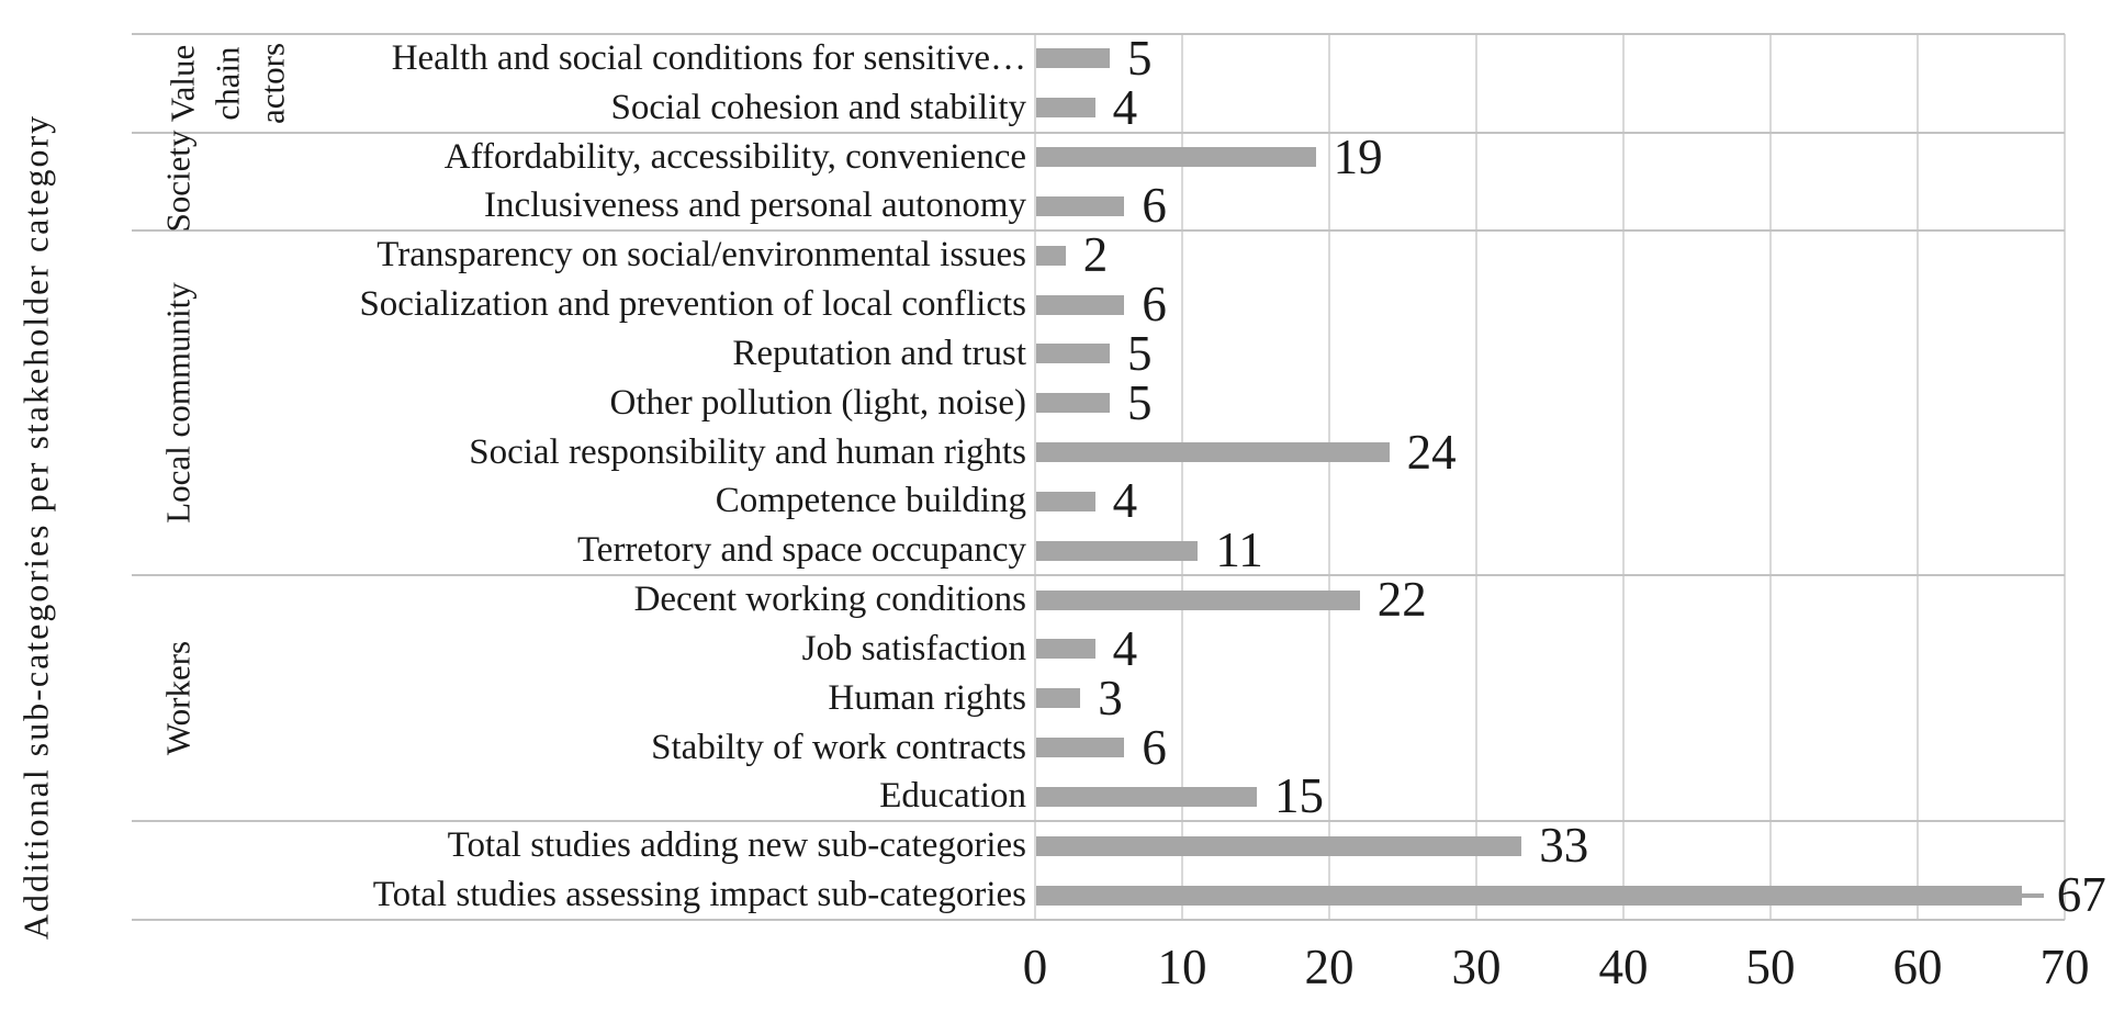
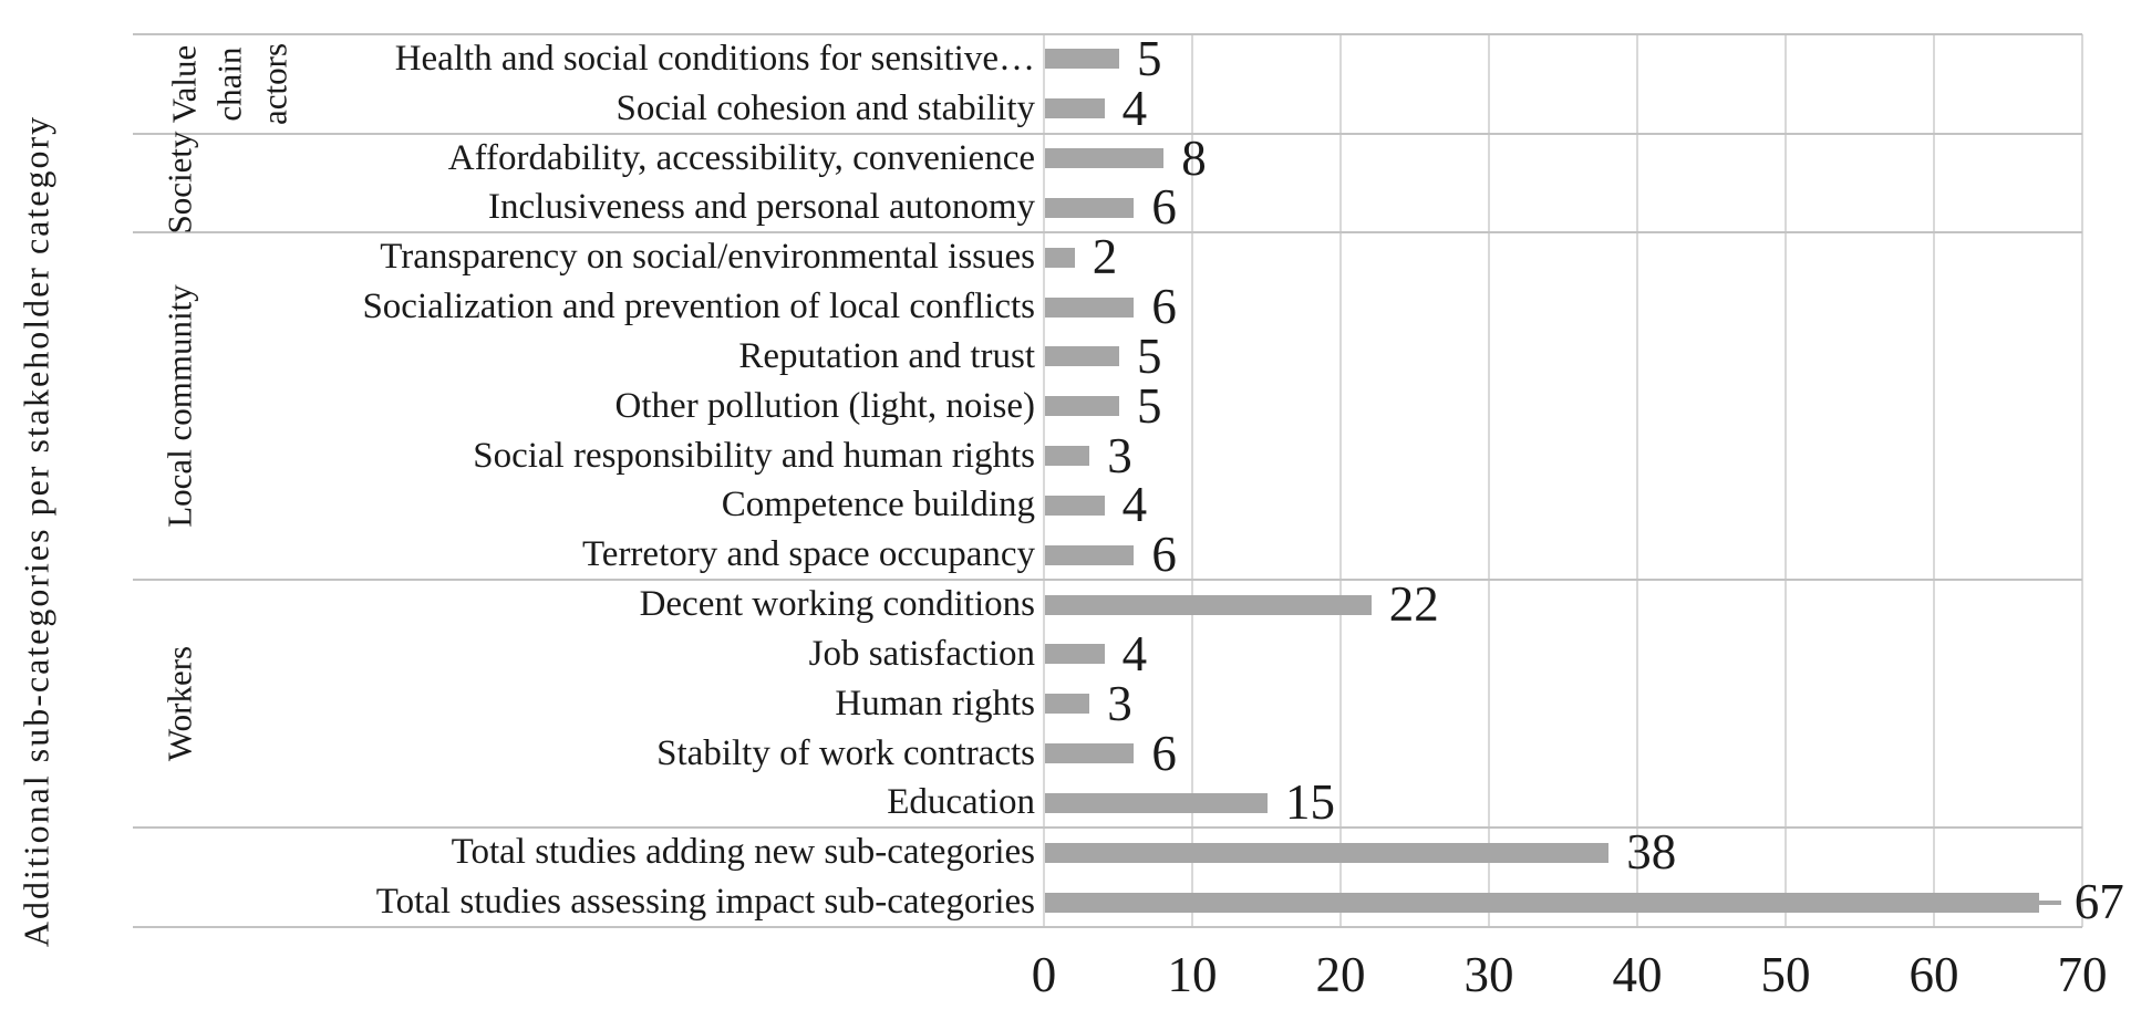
Affordability, accessibility, convenience: 19 -> 8
Social responsibility and human rights: 24 -> 3
Terretory and space occupancy: 11 -> 6
Total studies adding new sub-categories: 33 -> 38
